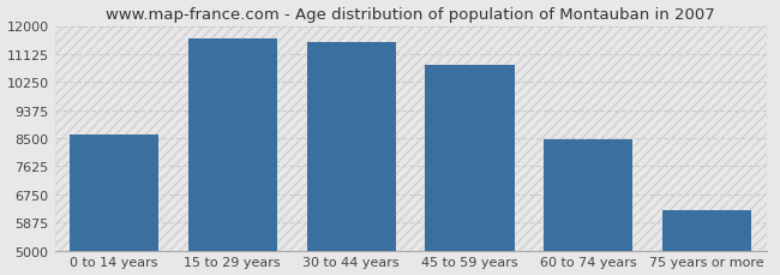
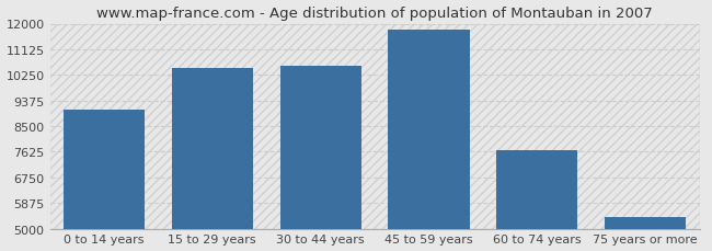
0 to 14 years: 8600 -> 9050
15 to 29 years: 11600 -> 10480
30 to 44 years: 11500 -> 10570
45 to 59 years: 10800 -> 11800
60 to 74 years: 8450 -> 7680
75 years or more: 6250 -> 5380
